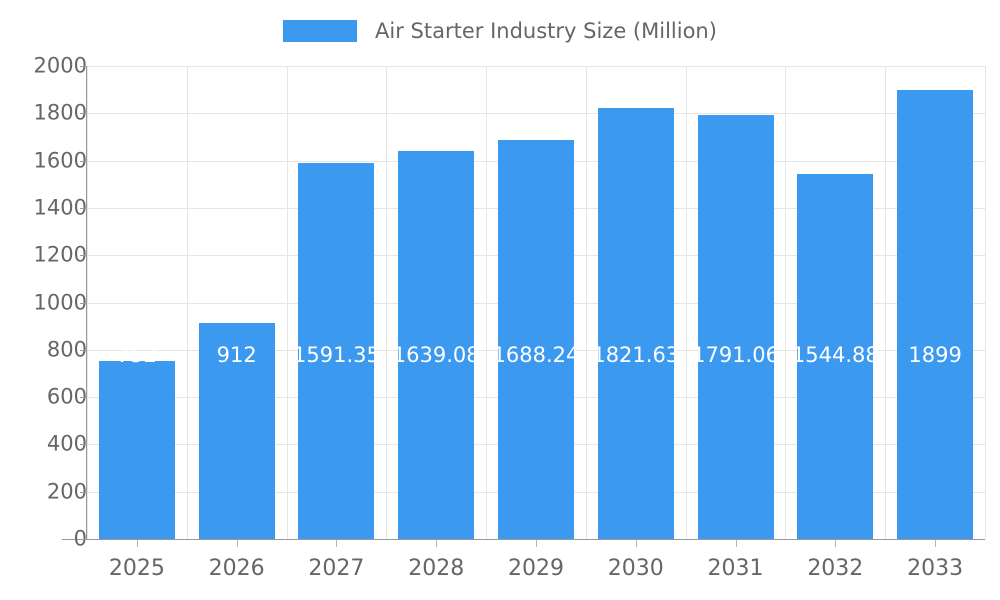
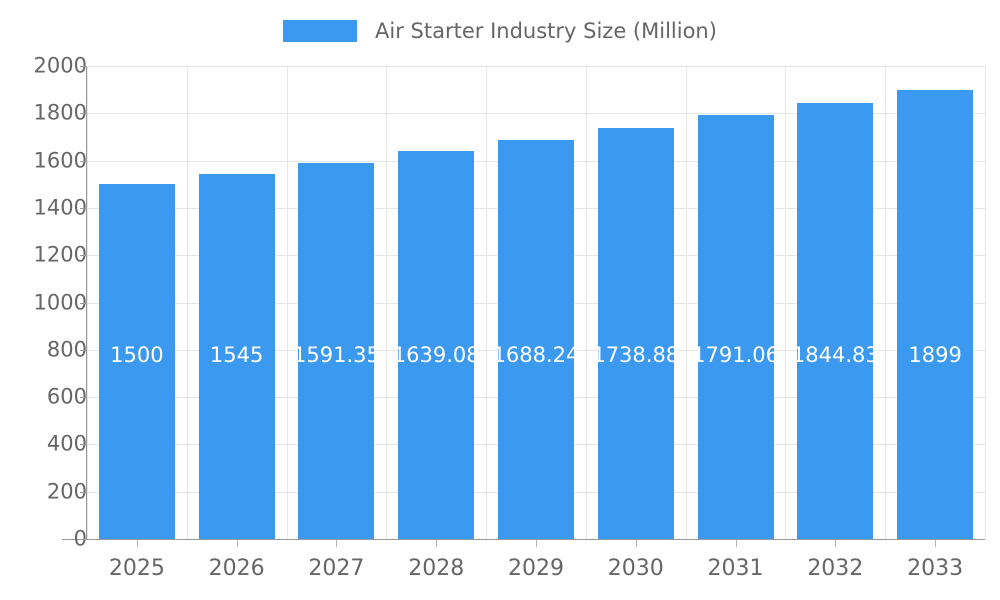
2025: 752 -> 1500
2026: 912 -> 1545
2030: 1821.63 -> 1738.88
2032: 1544.88 -> 1844.83
